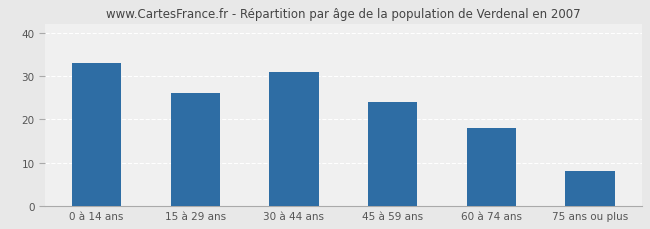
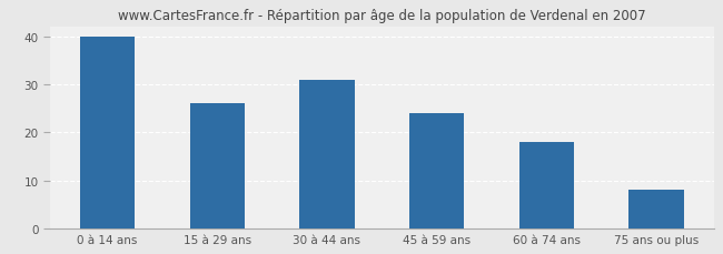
0 à 14 ans: 33 -> 40
